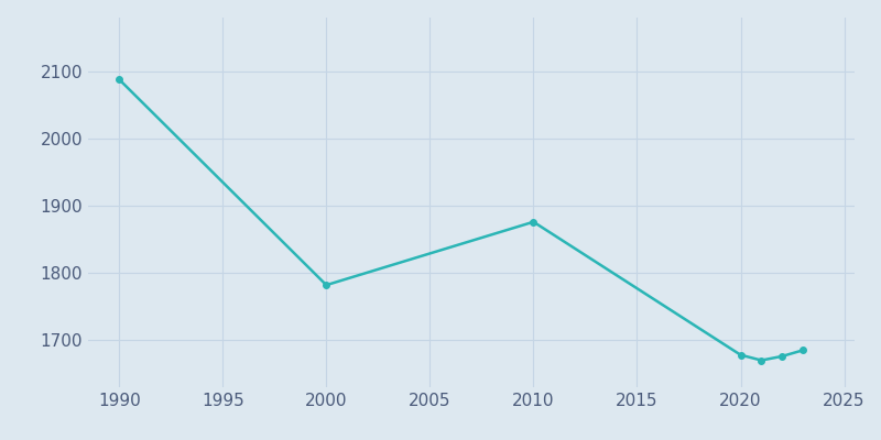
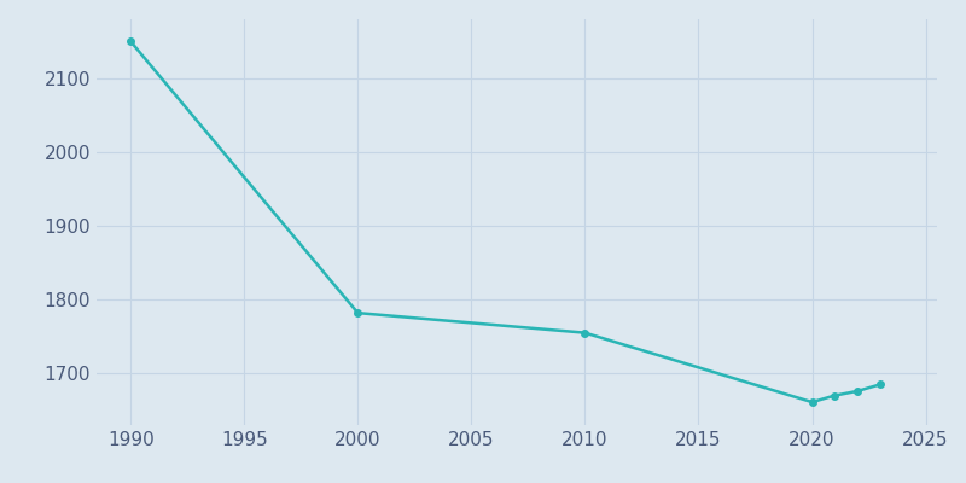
1990: 2088 -> 2150
2010: 1876 -> 1755
2020: 1678 -> 1661
